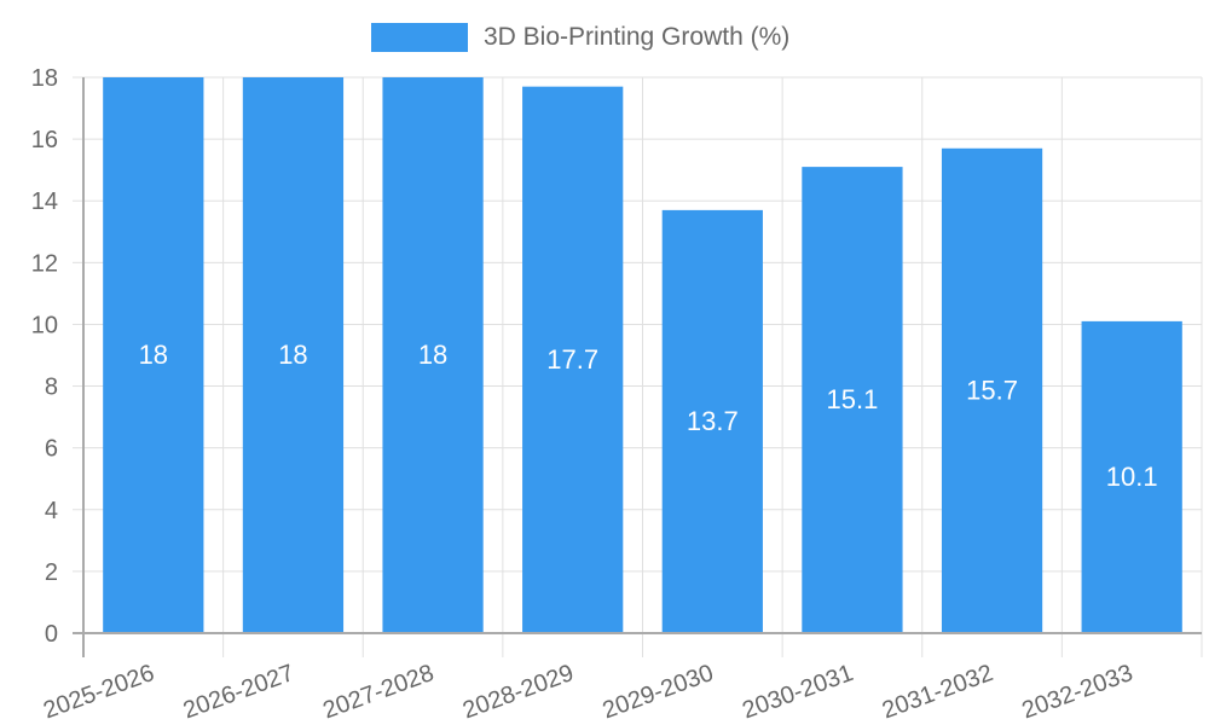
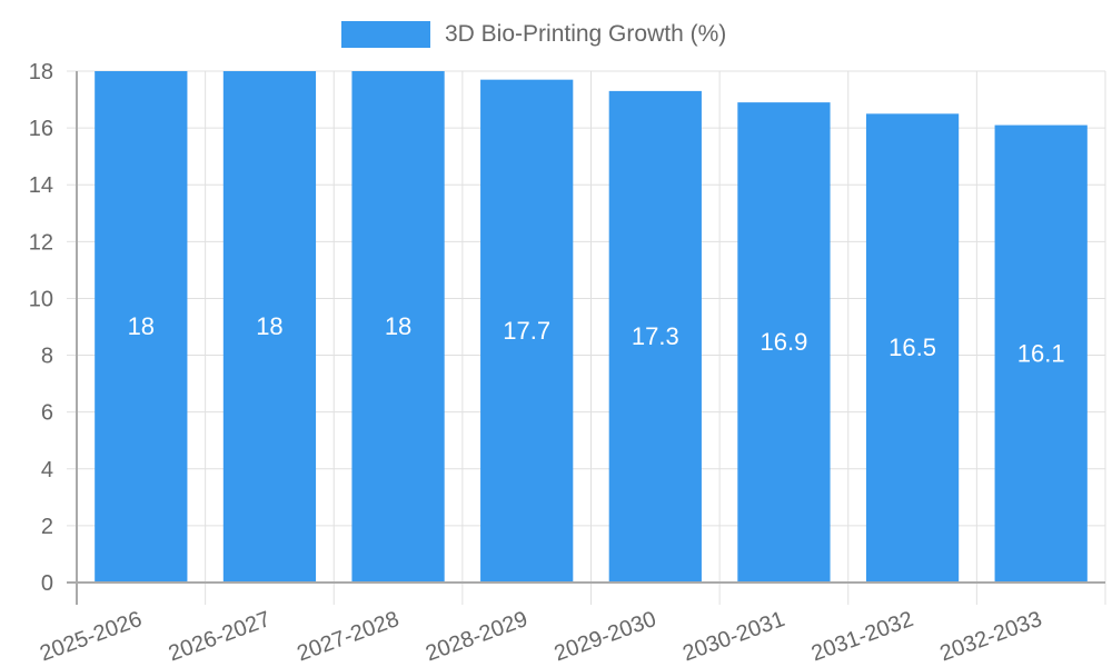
2029-2030: 13.7 -> 17.3
2030-2031: 15.1 -> 16.9
2031-2032: 15.7 -> 16.5
2032-2033: 10.1 -> 16.1
